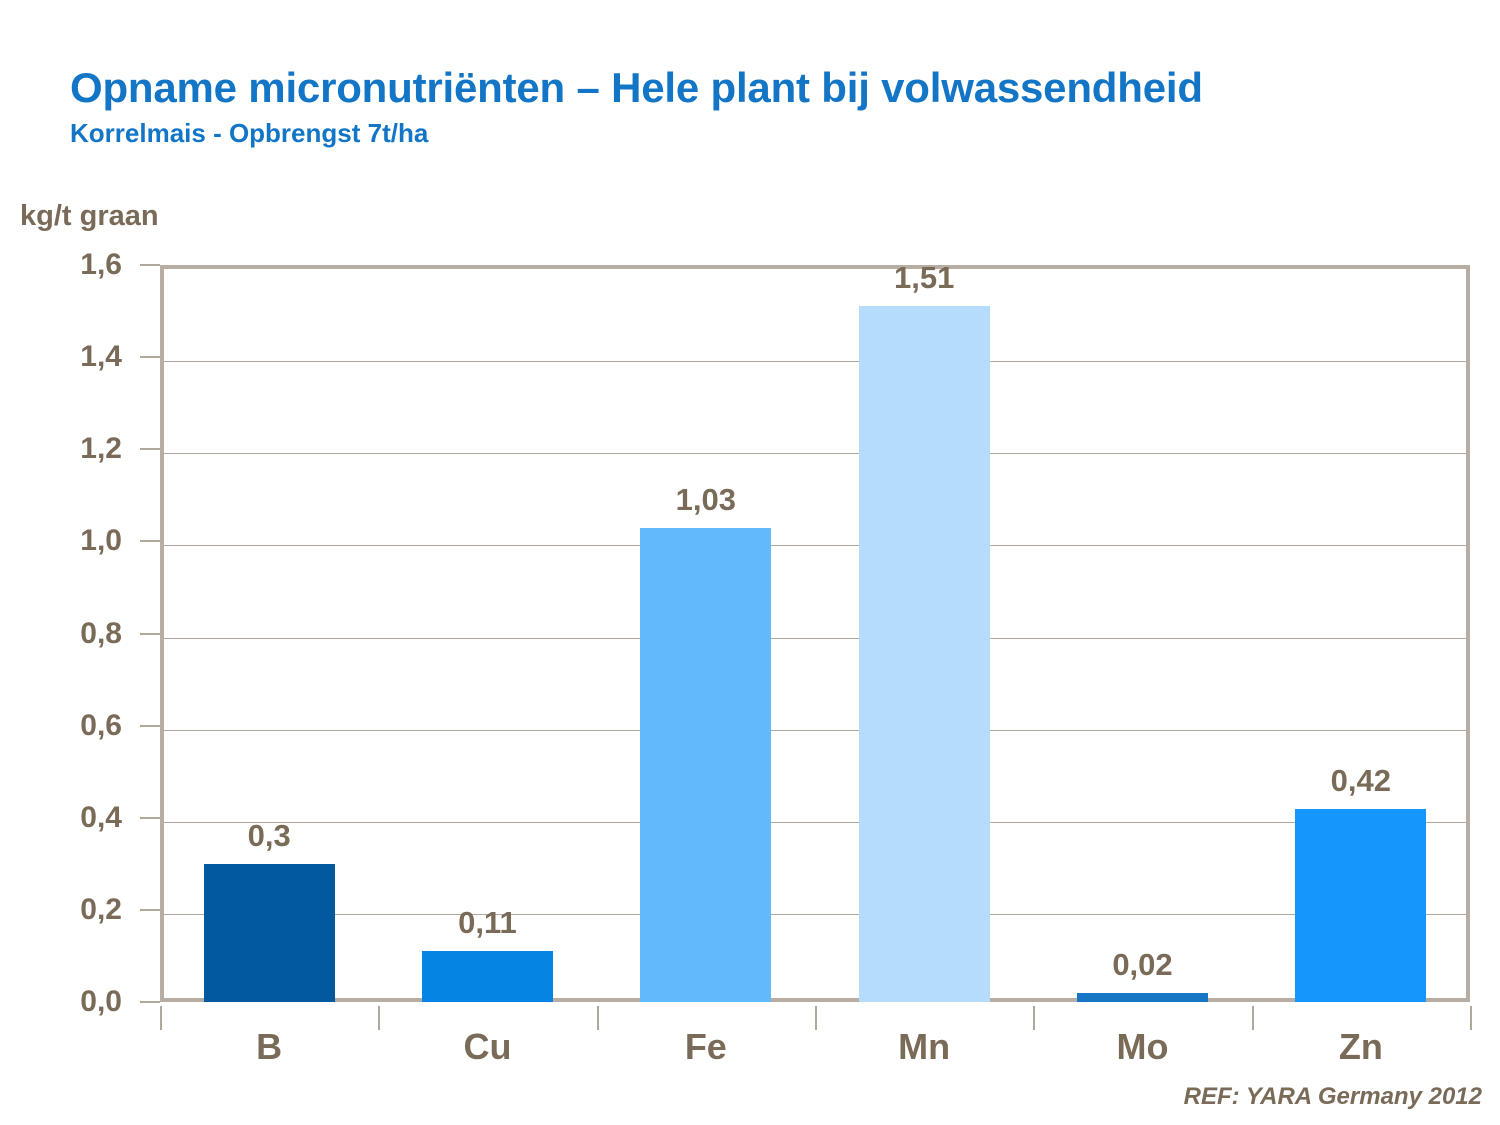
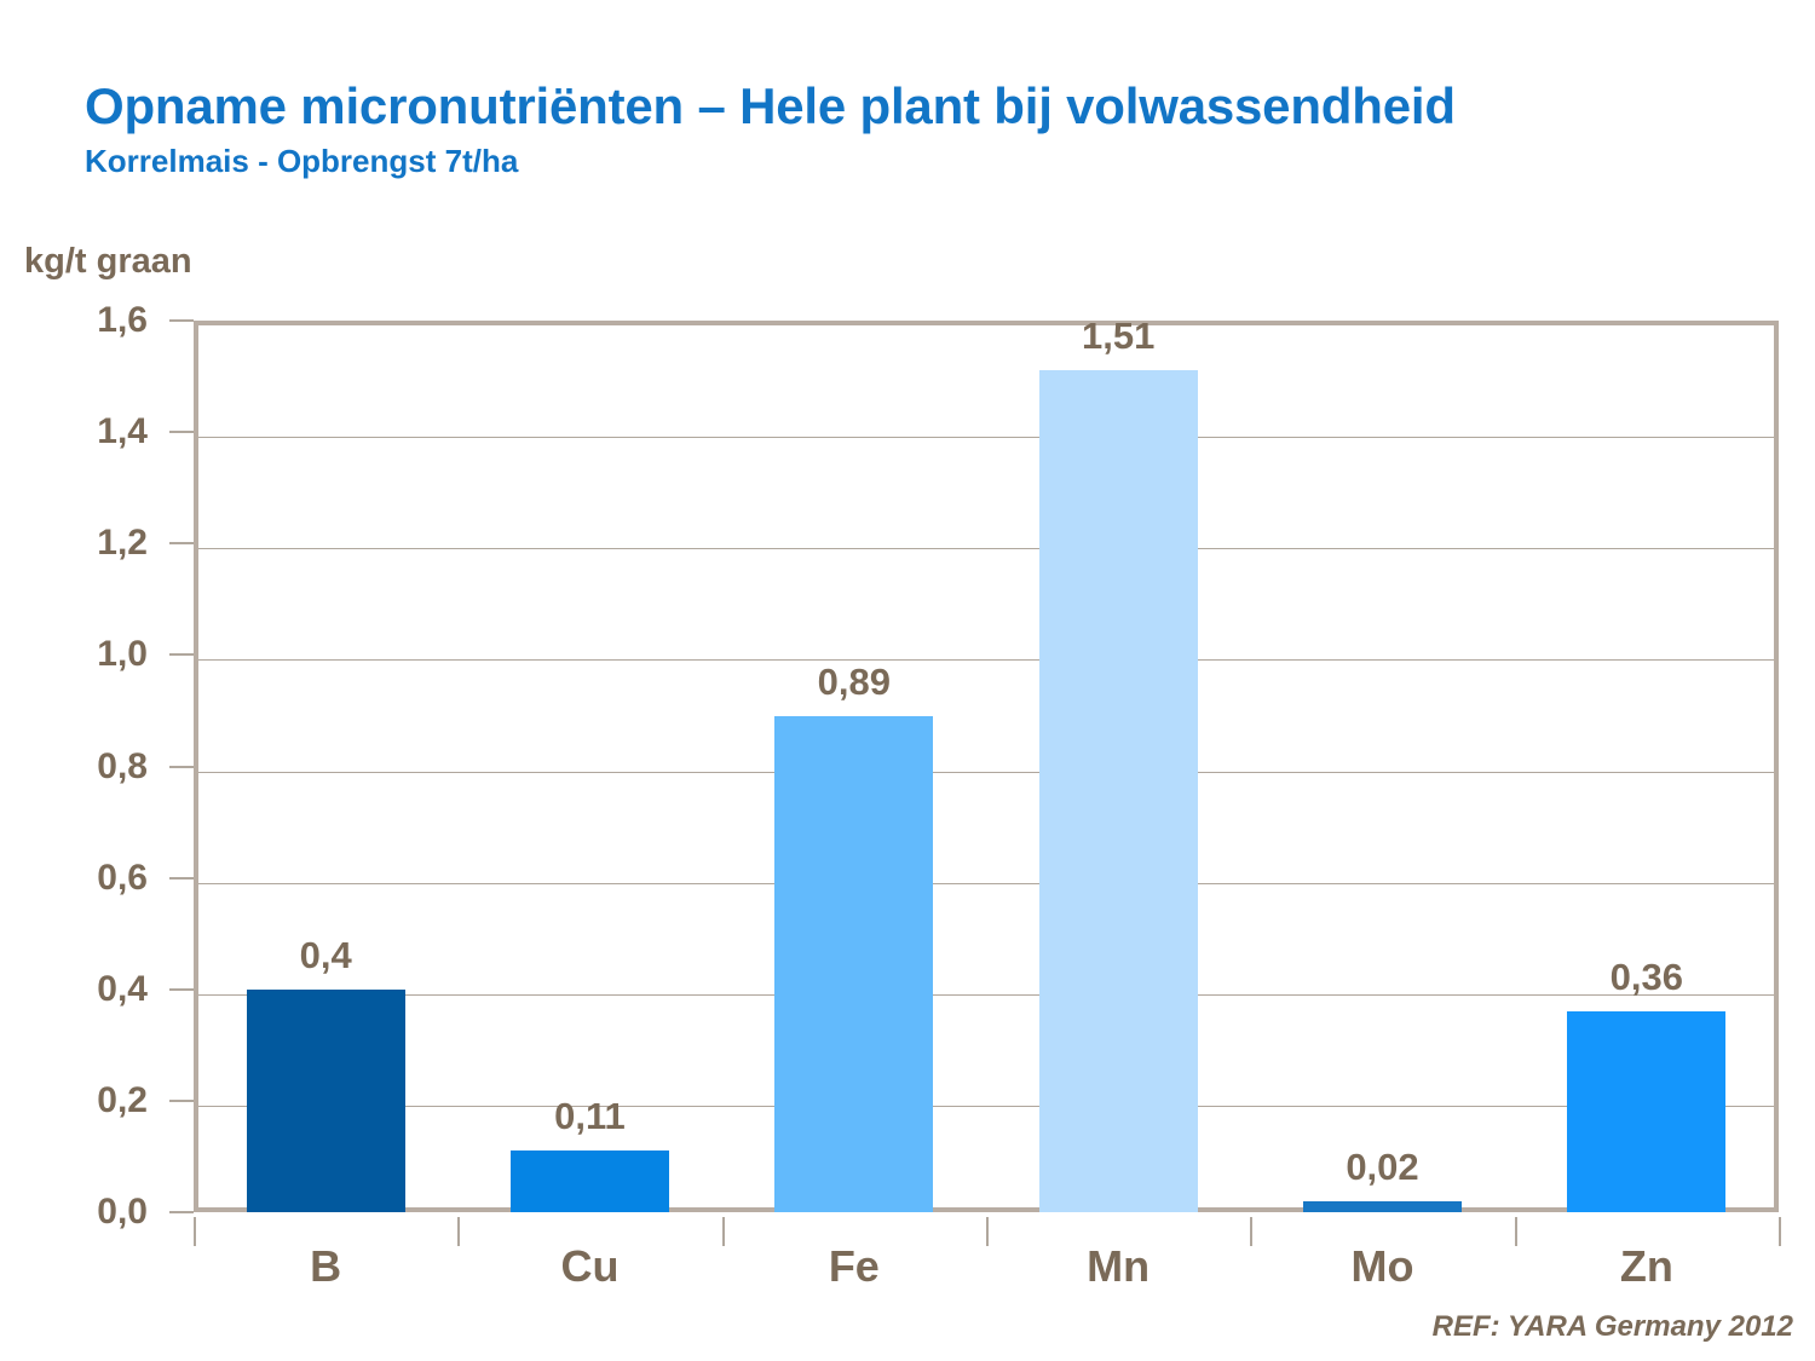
B: 0,3 -> 0,4
Fe: 1,03 -> 0,89
Zn: 0,42 -> 0,36
